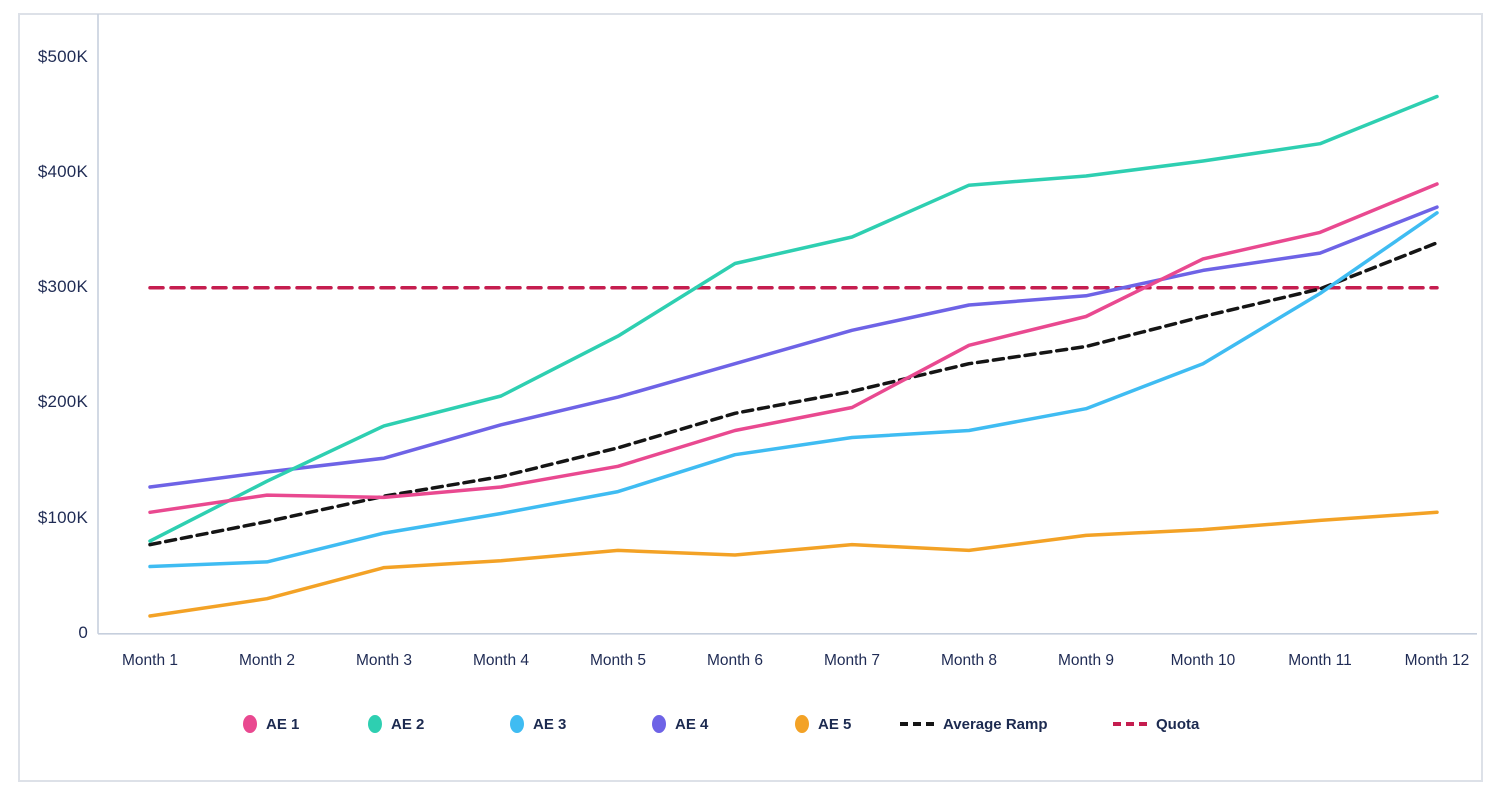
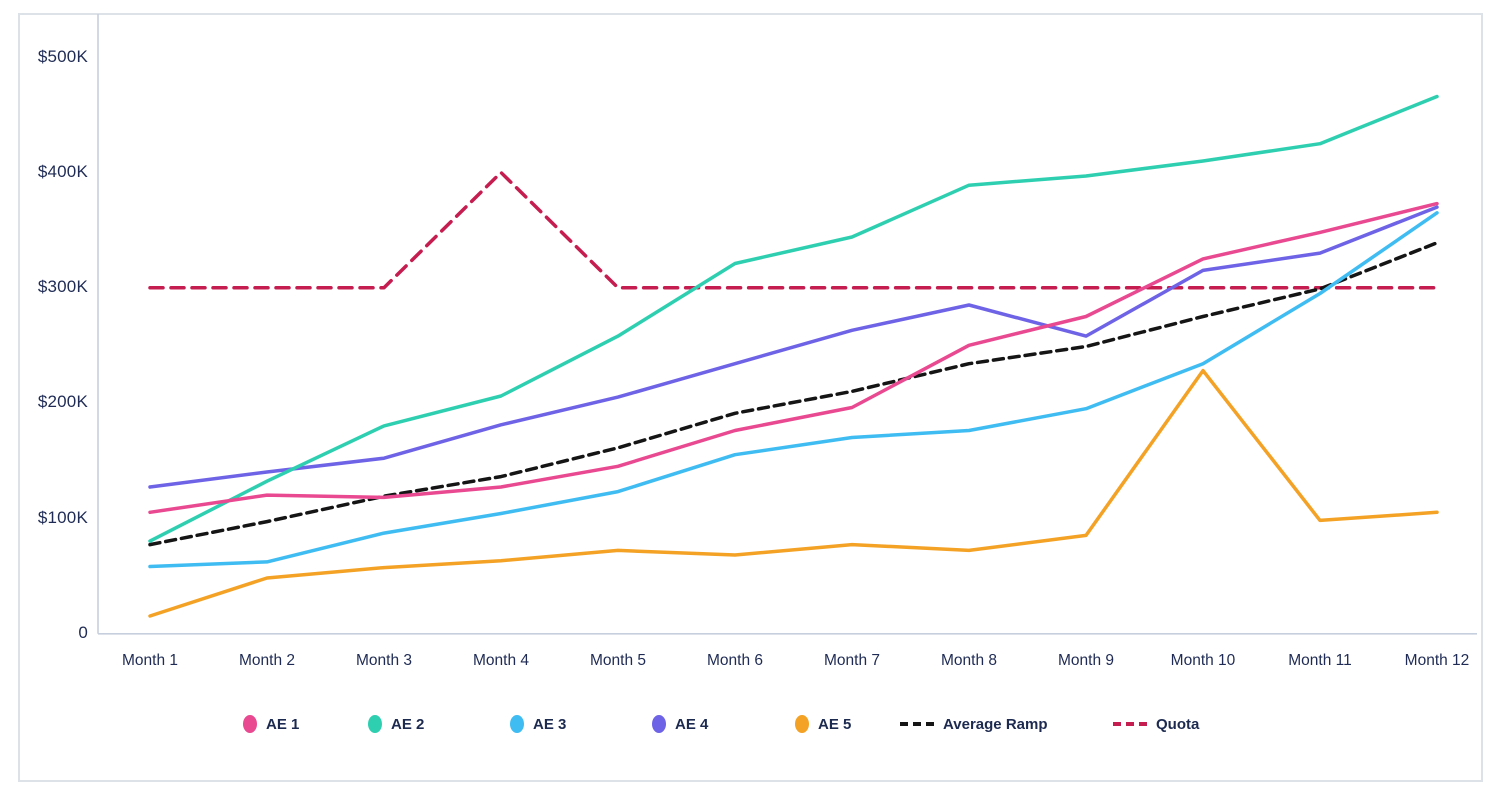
AE 5/Month 2: $30K -> $48K
Quota/Month 4: $300K -> $400K
AE 4/Month 9: $293K -> $258K
AE 5/Month 10: $90K -> $228K
AE 1/Month 12: $390K -> $373K
